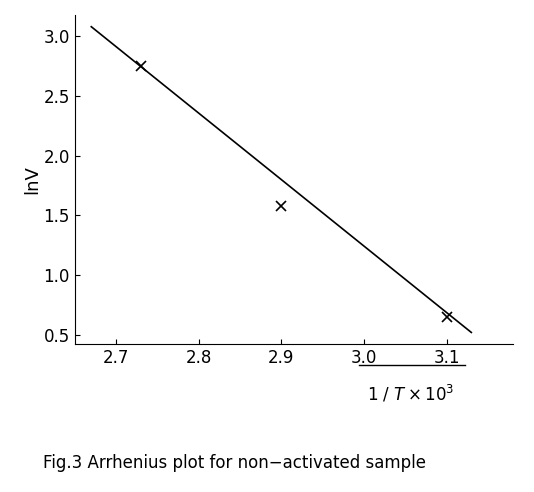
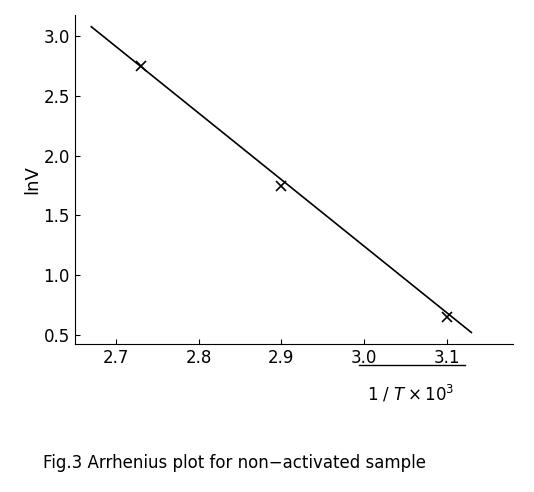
2.9: 1.58 -> 1.75
